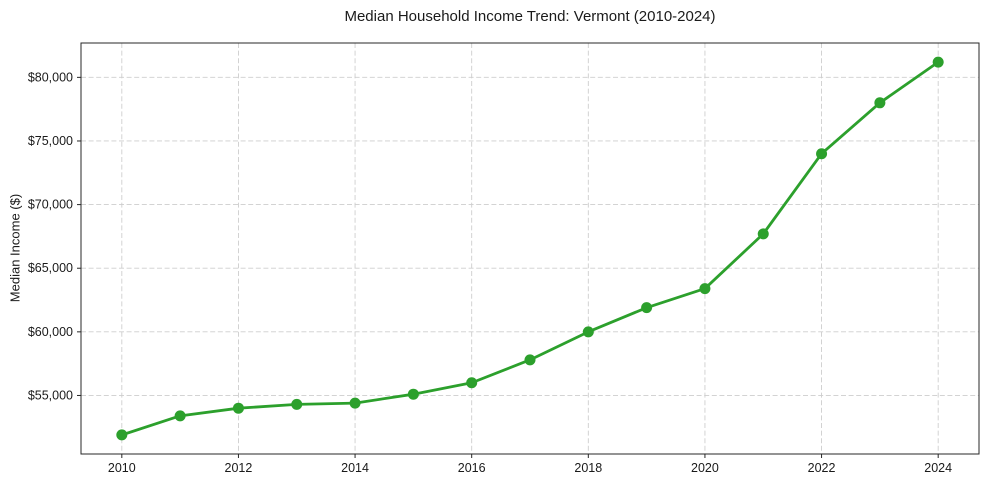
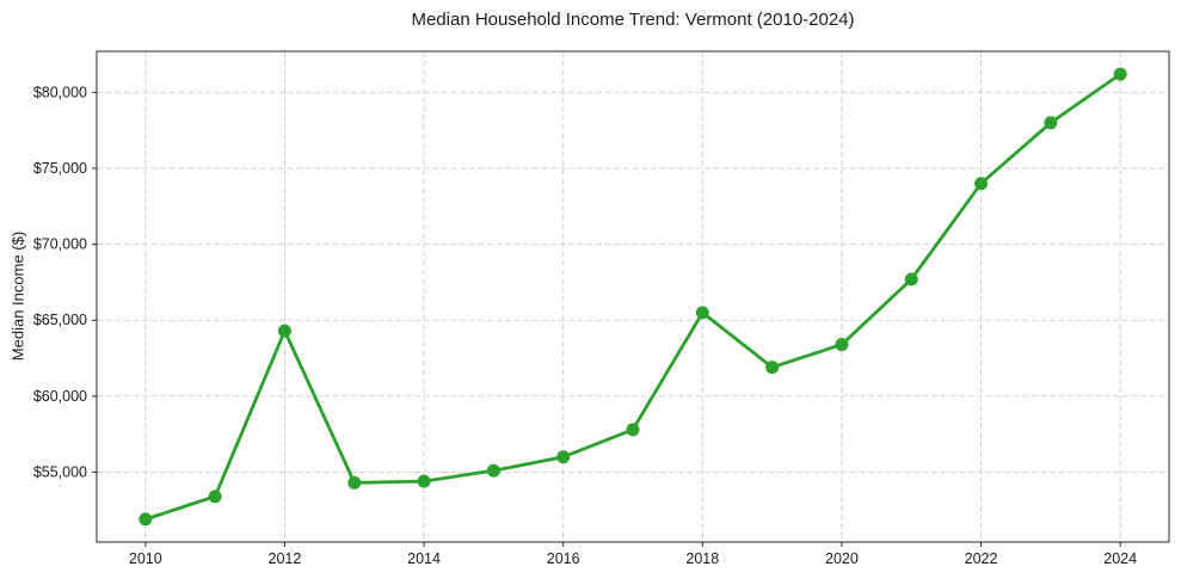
2012: $54000 -> $64300
2018: $60000 -> $65500
